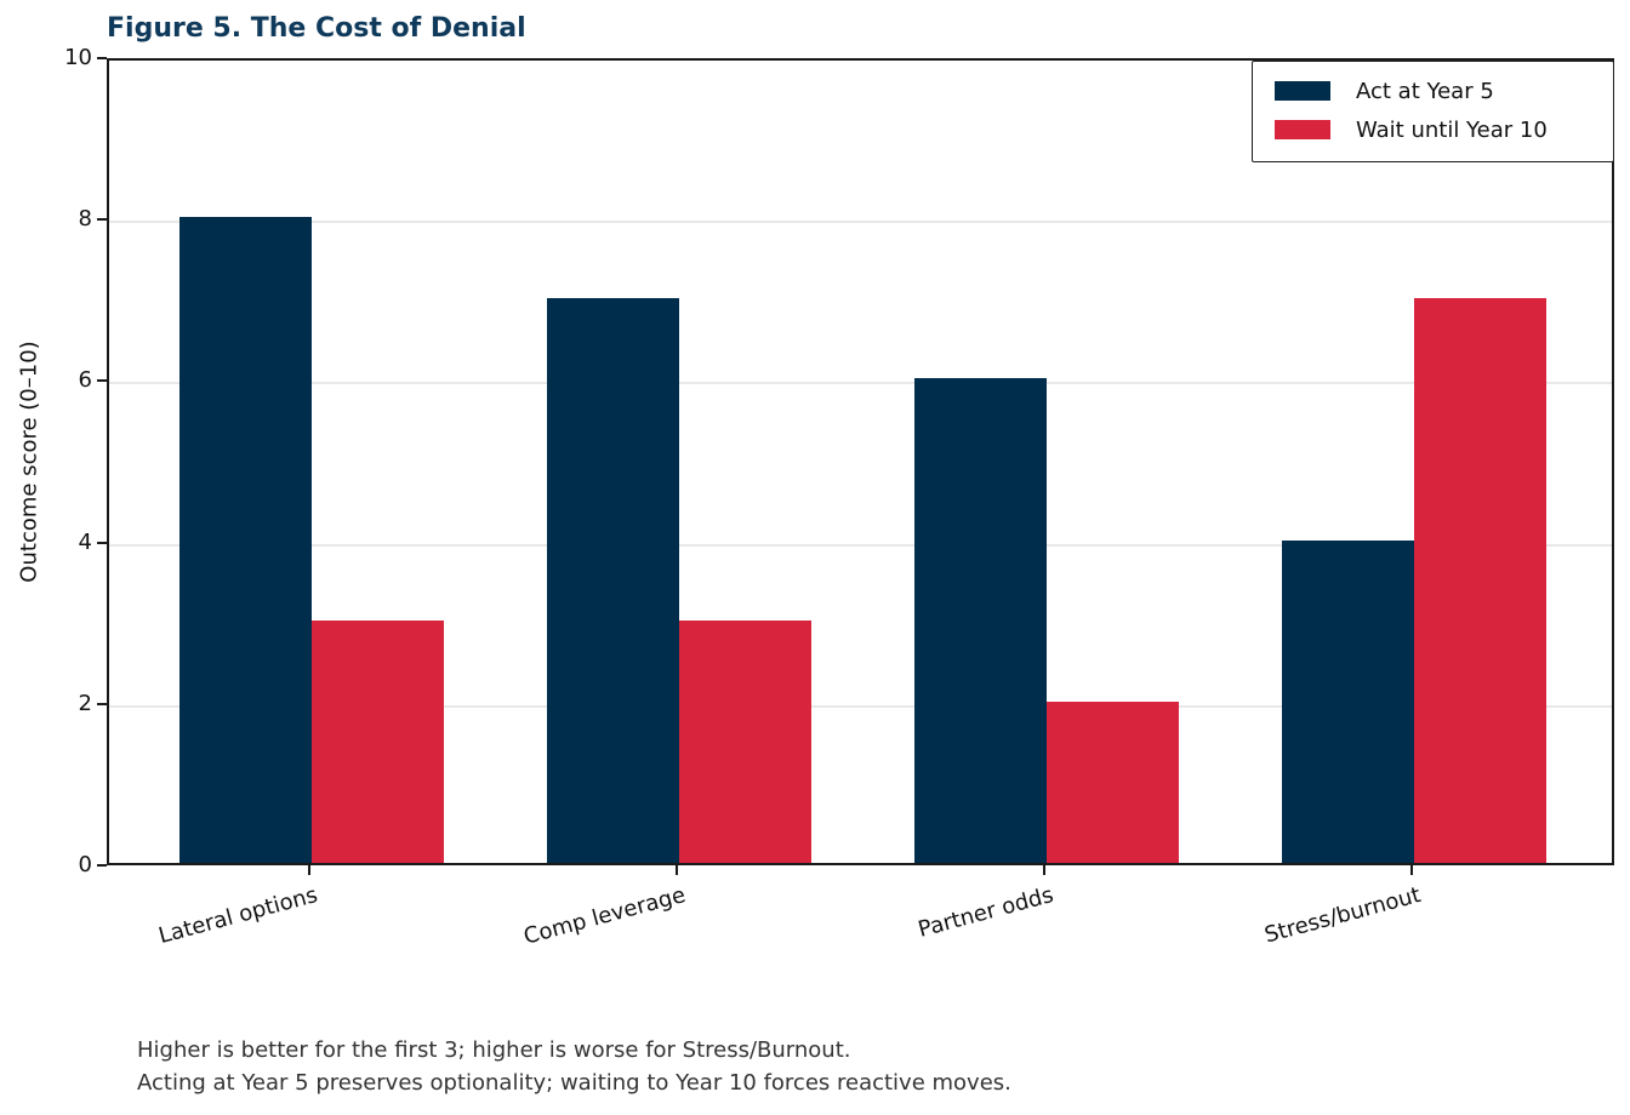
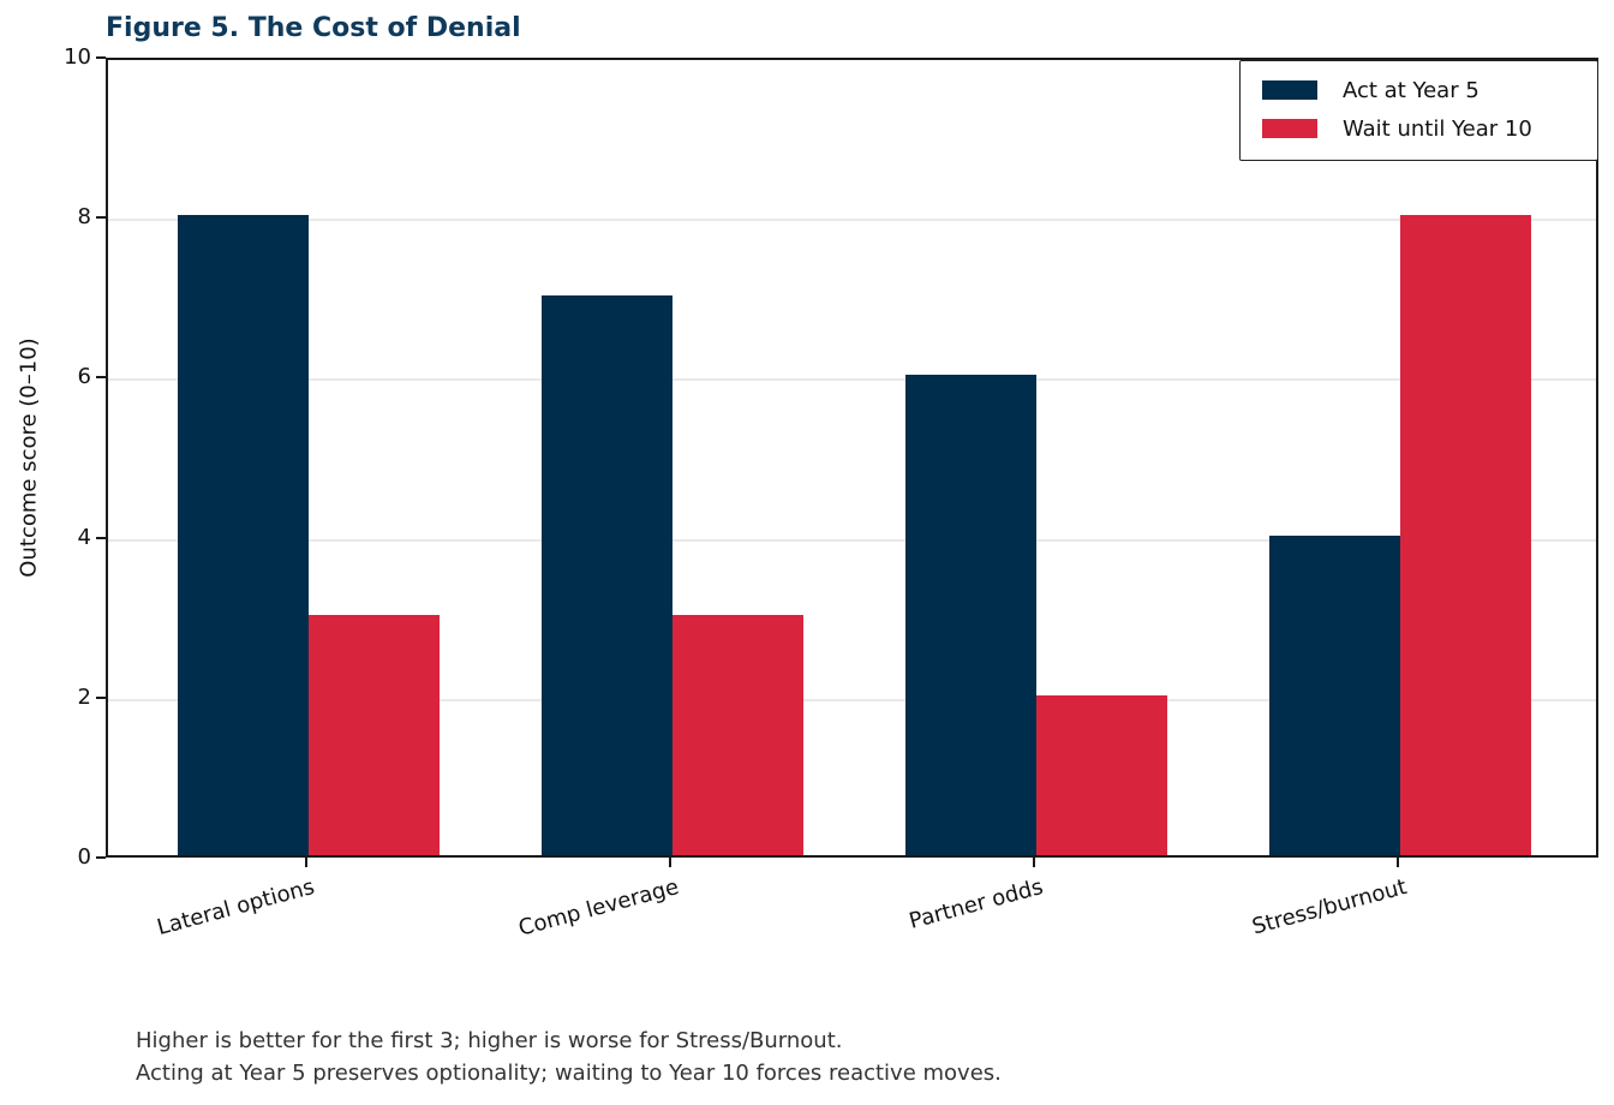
Wait until Year 10/Stress/burnout: 7 -> 8
